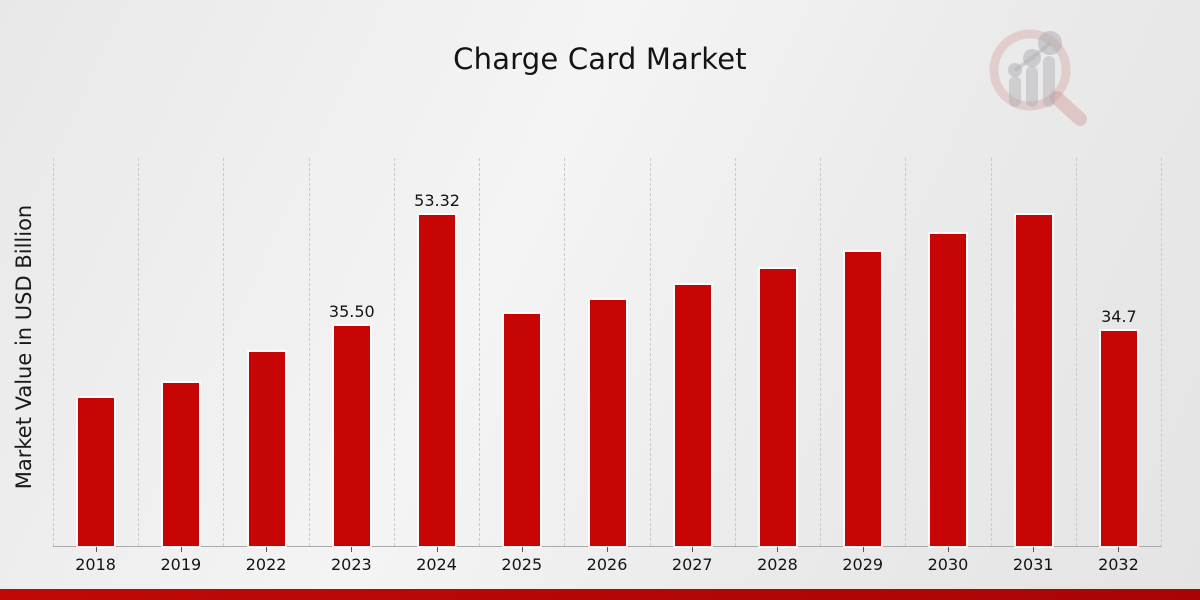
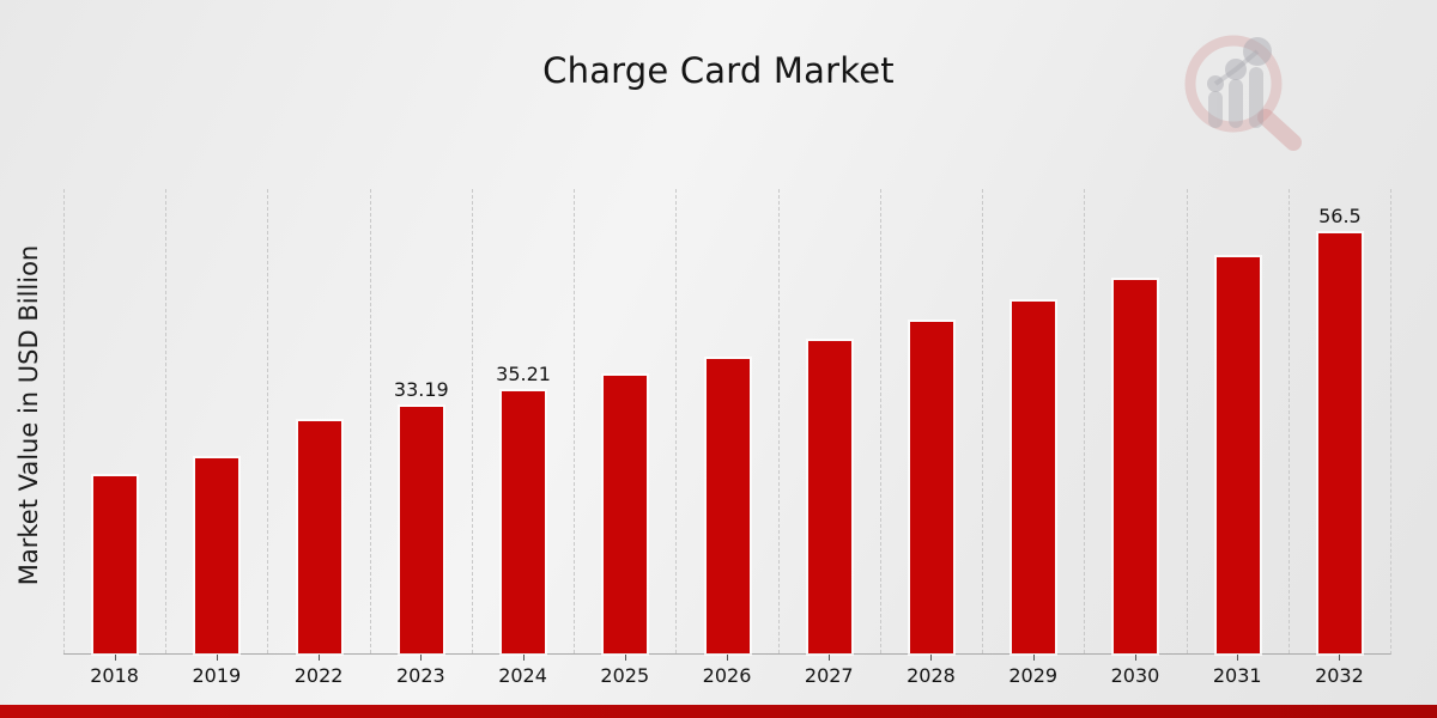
2023: 35.50 -> 33.19
2024: 53.32 -> 35.21
2032: 34.7 -> 56.5
